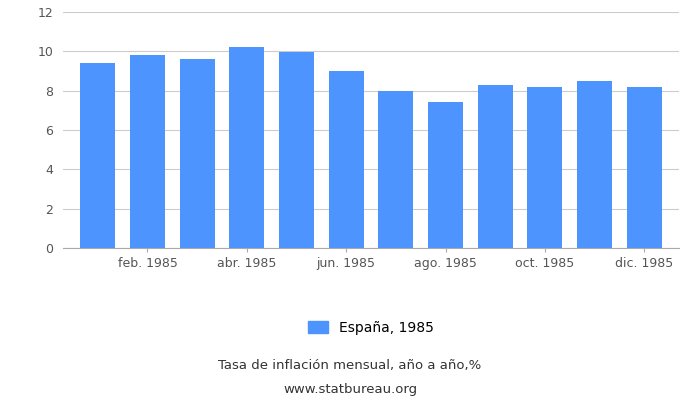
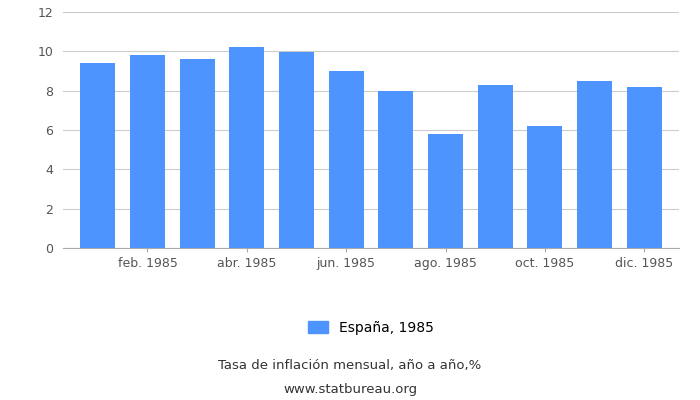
ago. 1985: 7.4 -> 5.8
oct. 1985: 8.2 -> 6.2
